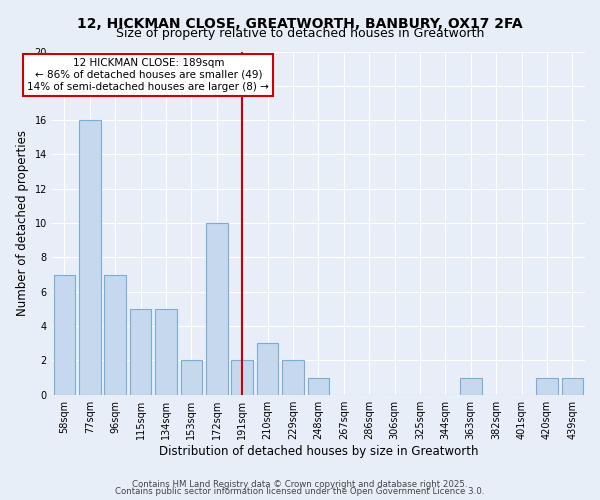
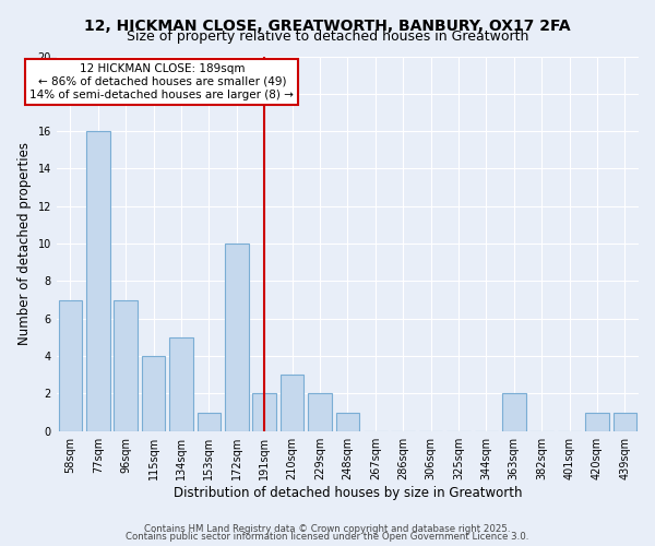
115sqm: 5 -> 4
153sqm: 2 -> 1
363sqm: 1 -> 2
